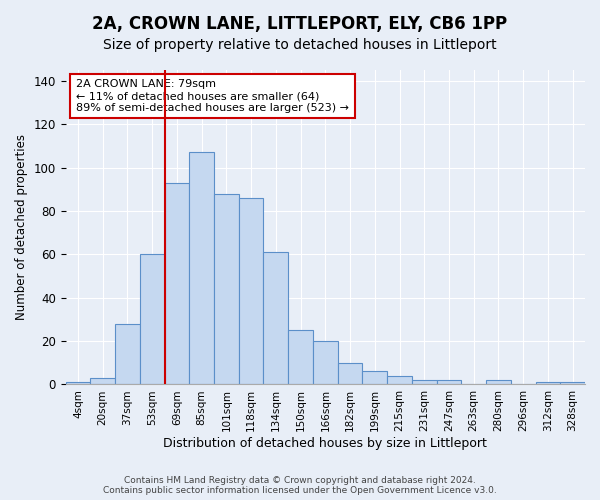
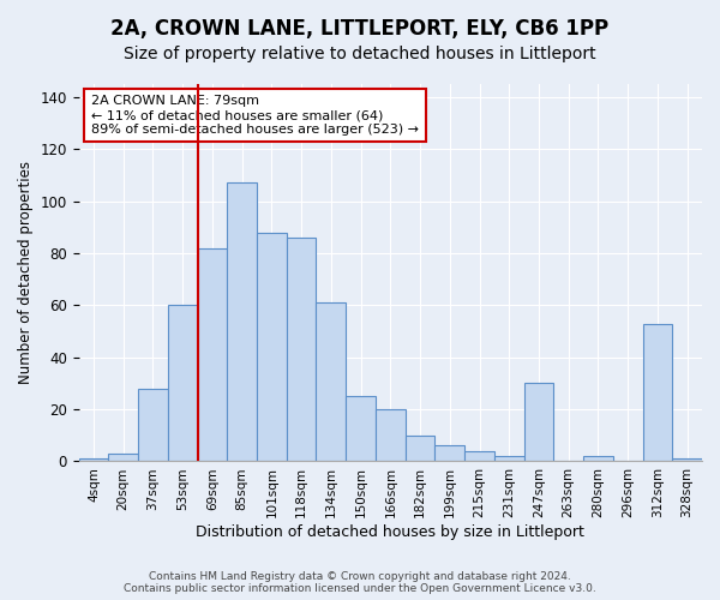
69sqm: 93 -> 82
247sqm: 2 -> 30
312sqm: 1 -> 53
